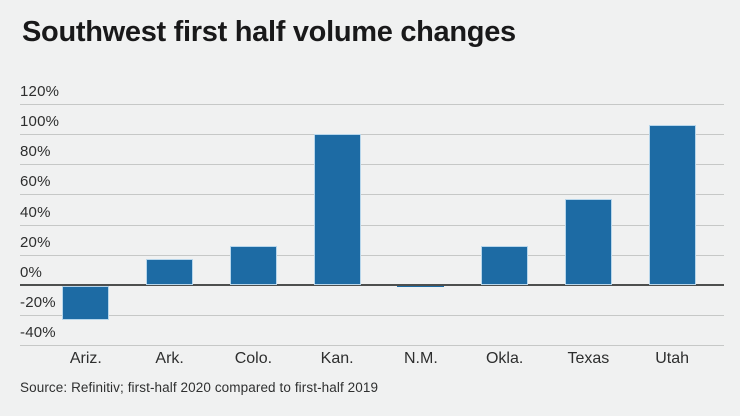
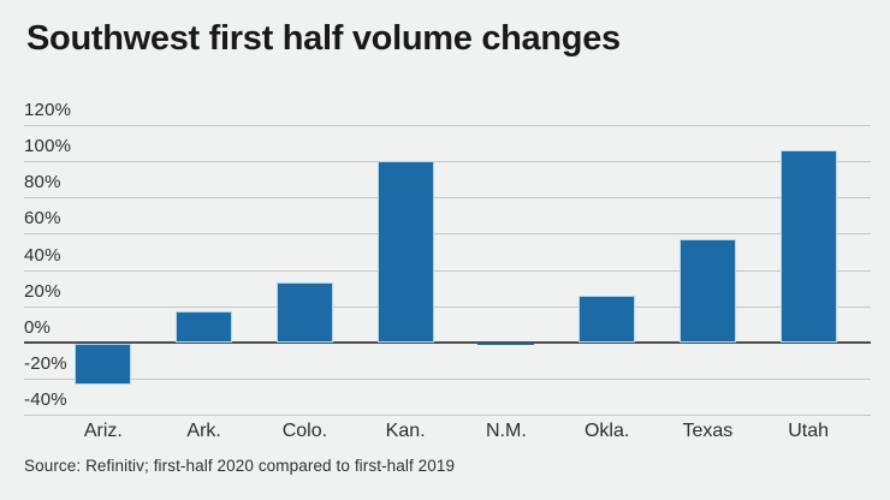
Colo.: 26% -> 33%
